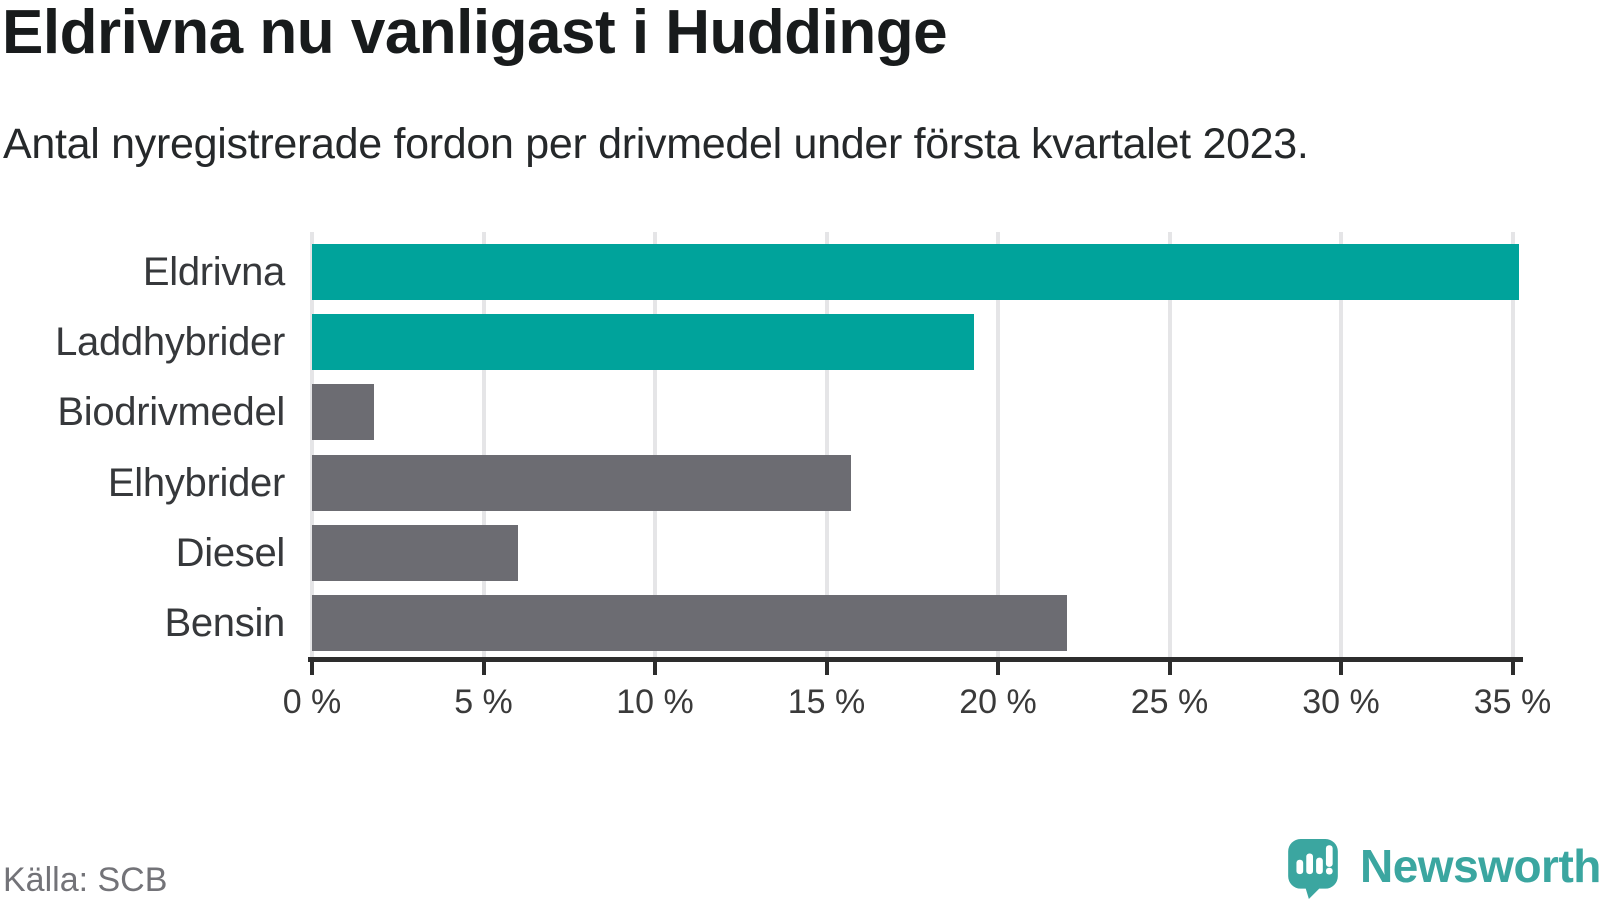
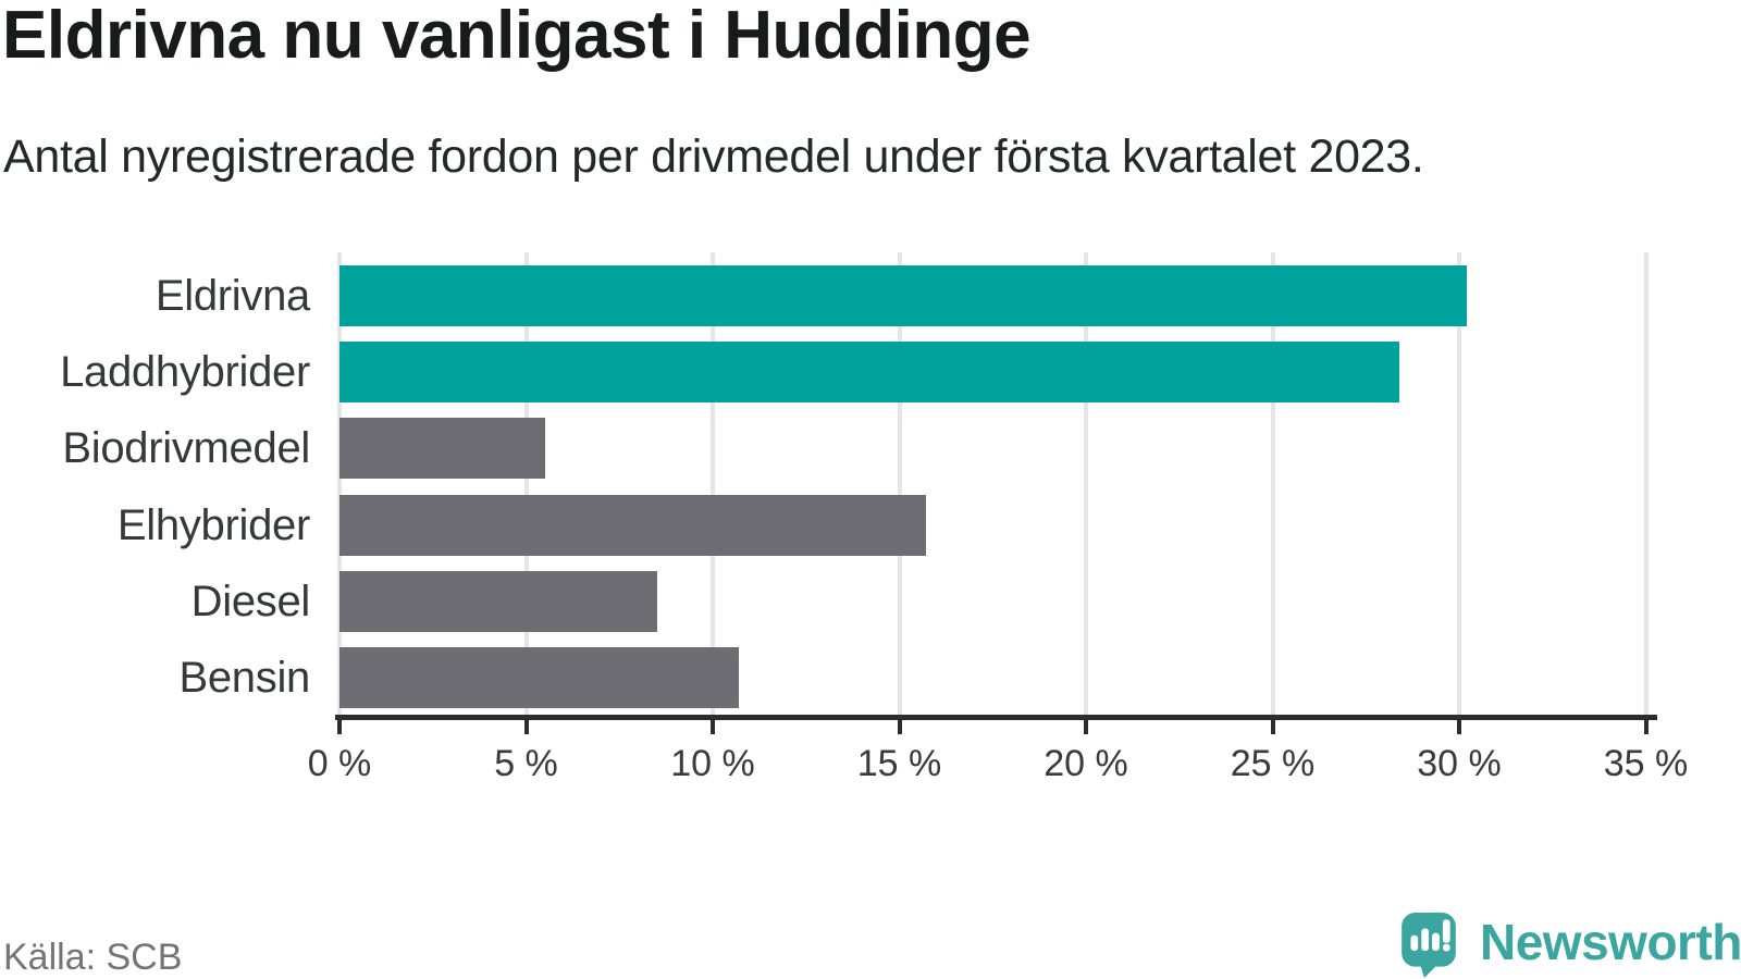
Eldrivna: 35.2% -> 30.2%
Laddhybrider: 19.3% -> 28.4%
Biodrivmedel: 1.8% -> 5.5%
Diesel: 6.0% -> 8.5%
Bensin: 22.0% -> 10.7%
